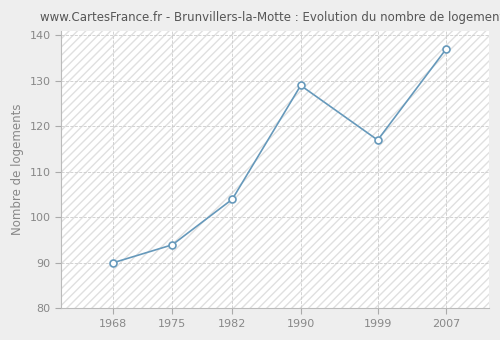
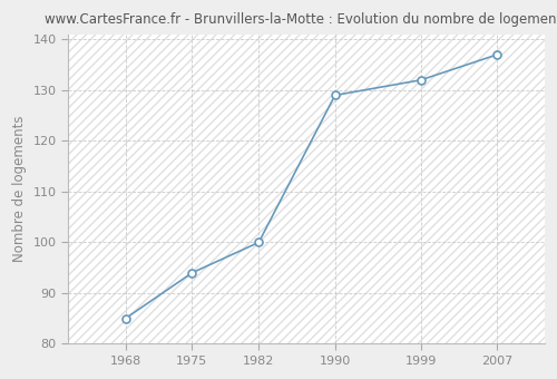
1968: 90 -> 85
1982: 104 -> 100
1999: 117 -> 132
